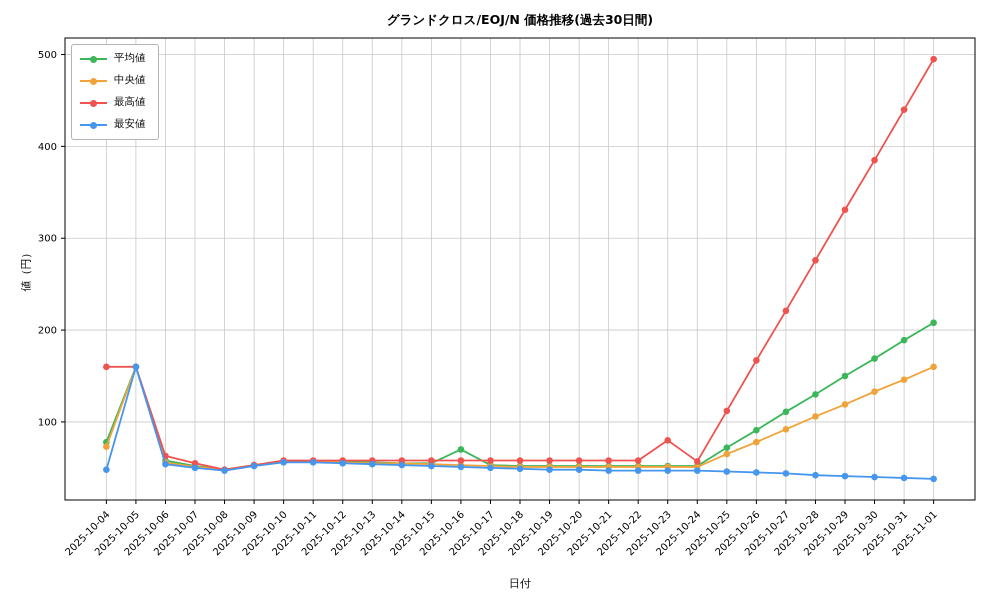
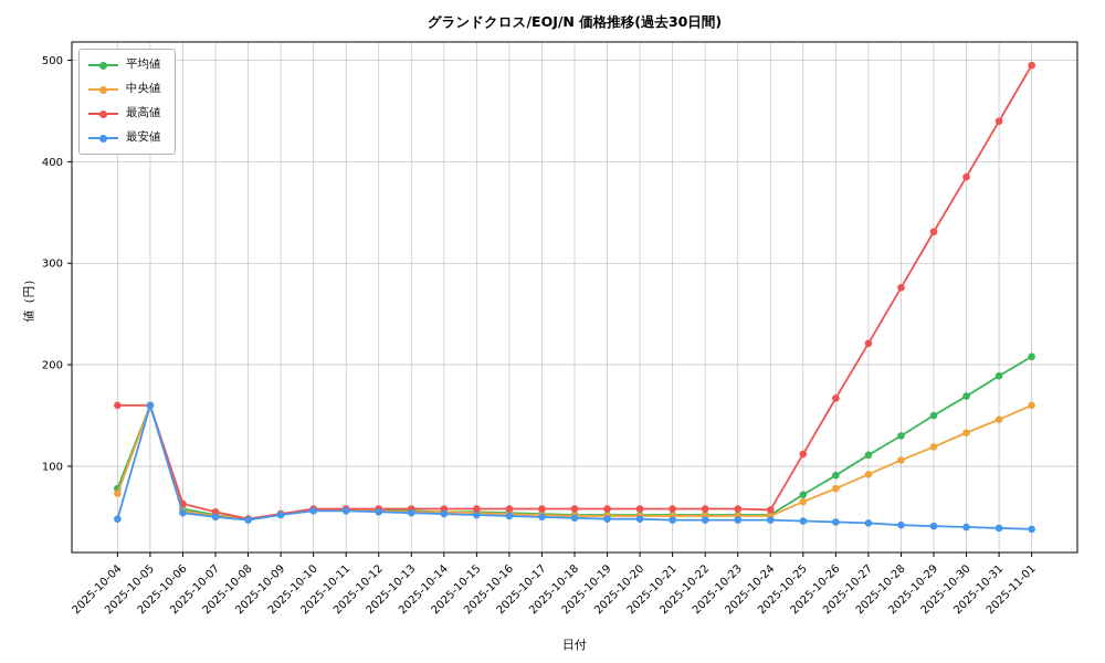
平均値/2025-10-16: 70 -> 50
最高値/2025-10-23: 80 -> 60
